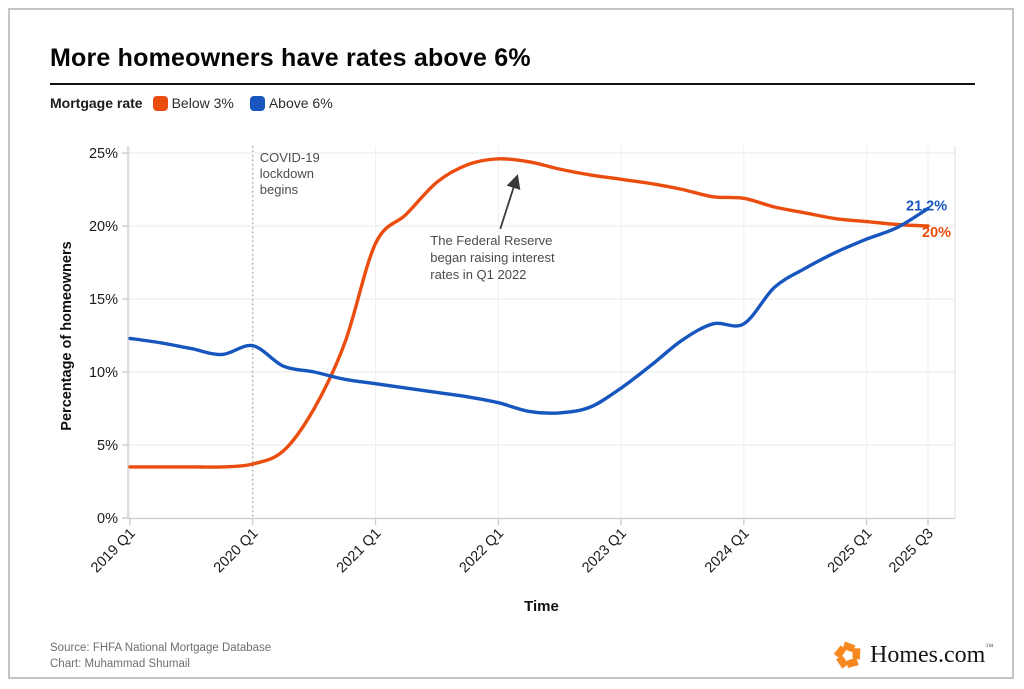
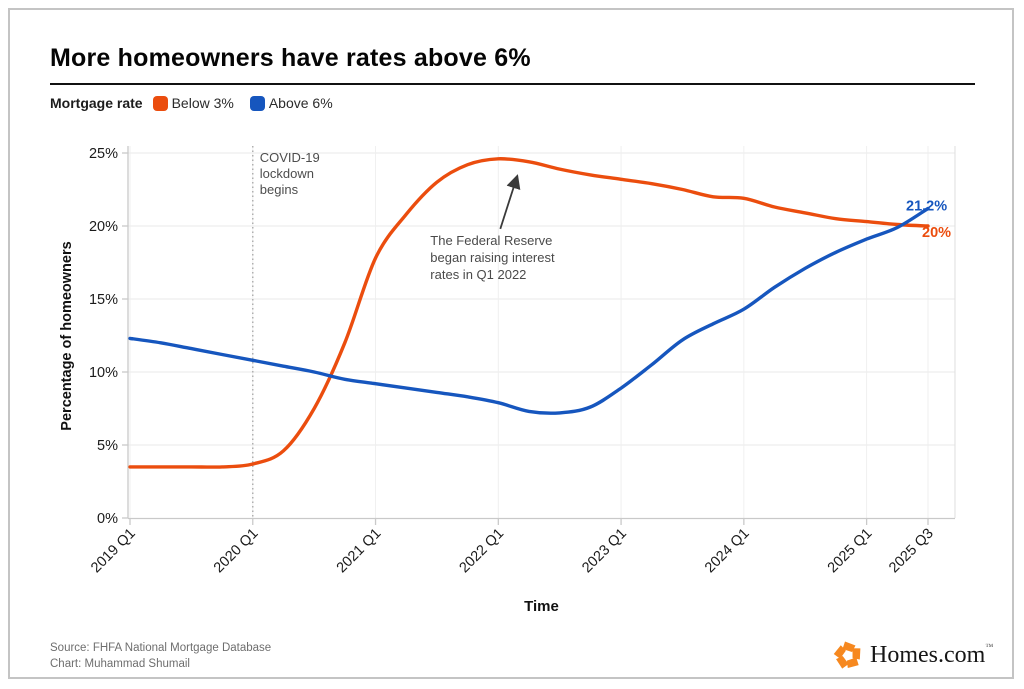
Above 6%/2020 Q1: 11.8% -> 10.8%
Below 3%/2021 Q1: 18.8% -> 17.8%
Above 6%/2024 Q1: 13.3% -> 14.3%
